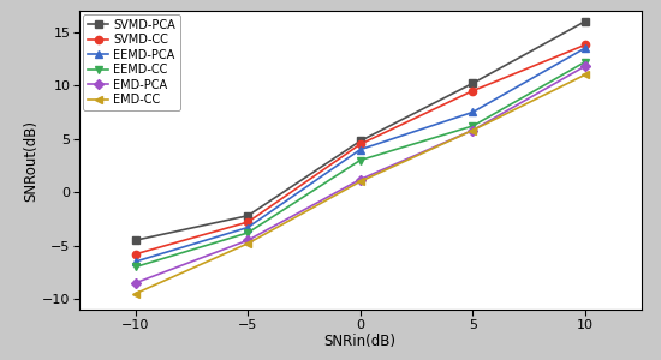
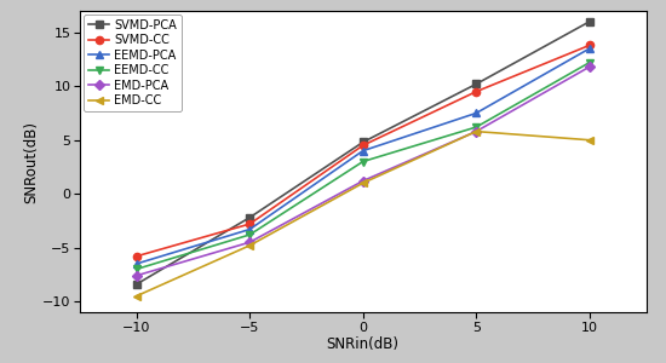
SVMD-PCA/−10: -4.5 -> -8.4
EMD-PCA/−10: -8.5 -> -7.6
EMD-CC/10: 11.0 -> 5.0
